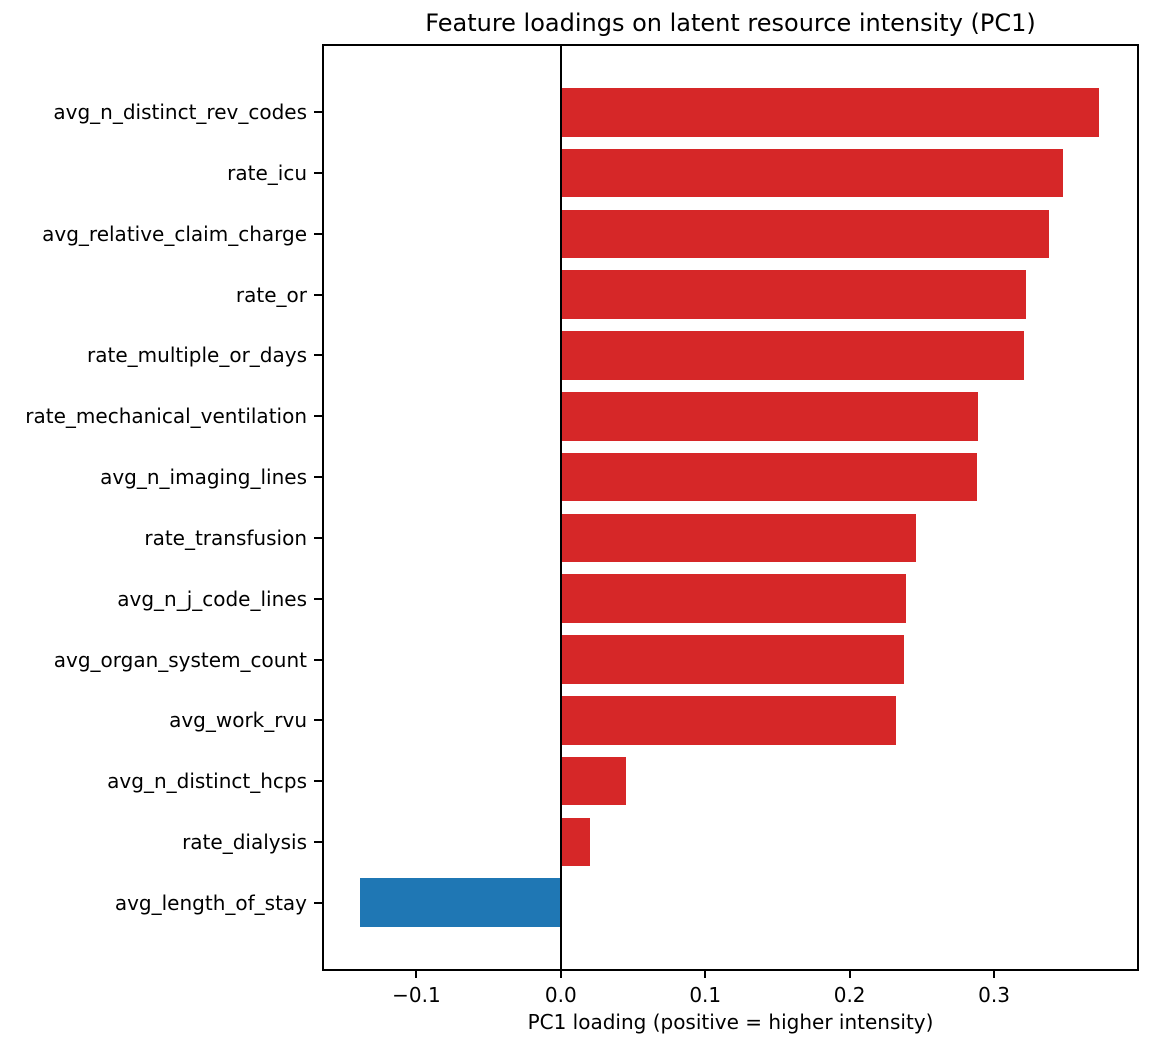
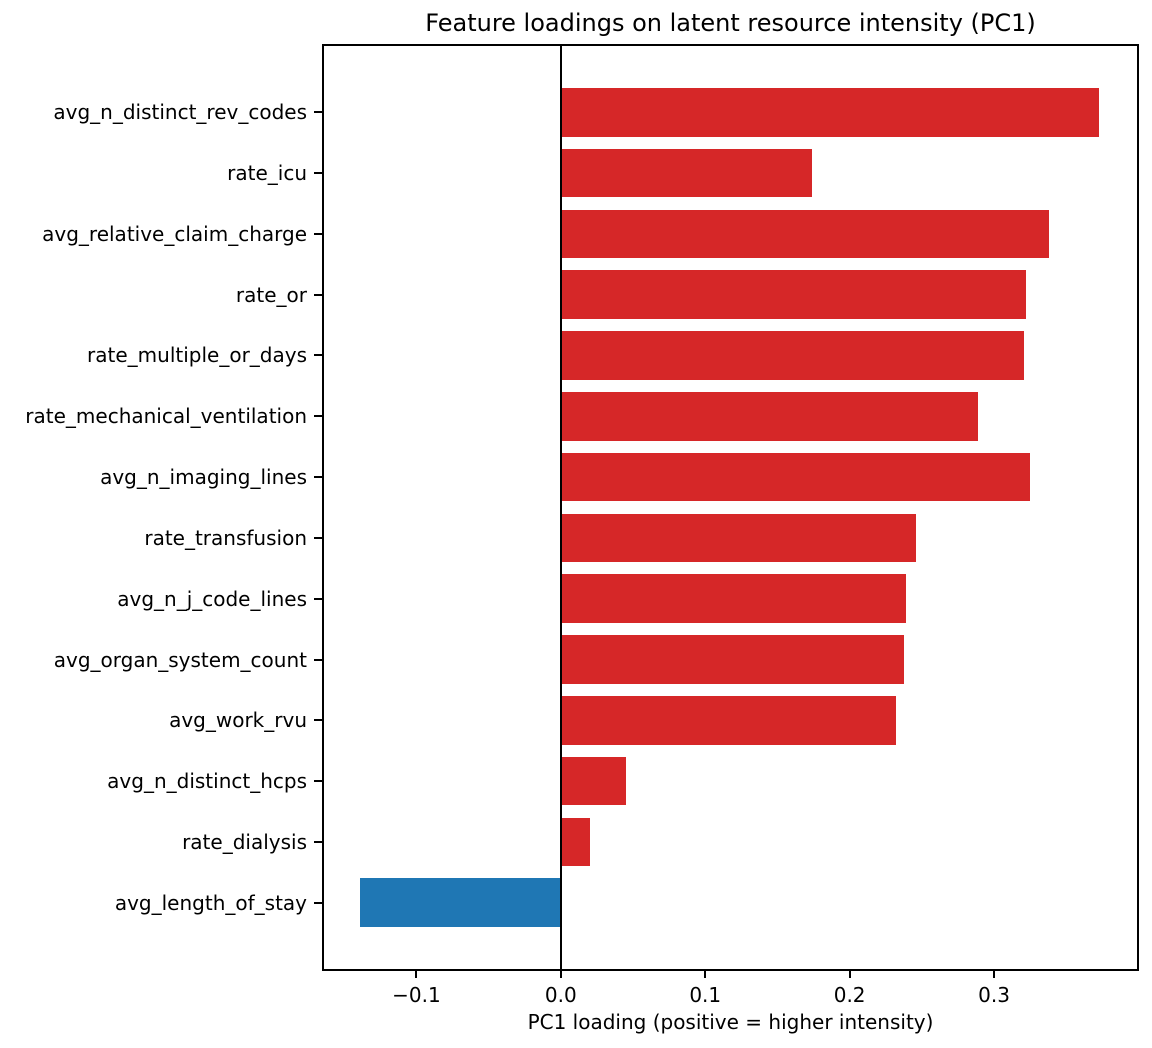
rate_icu: 0.348 -> 0.174
avg_n_imaging_lines: 0.288 -> 0.325
